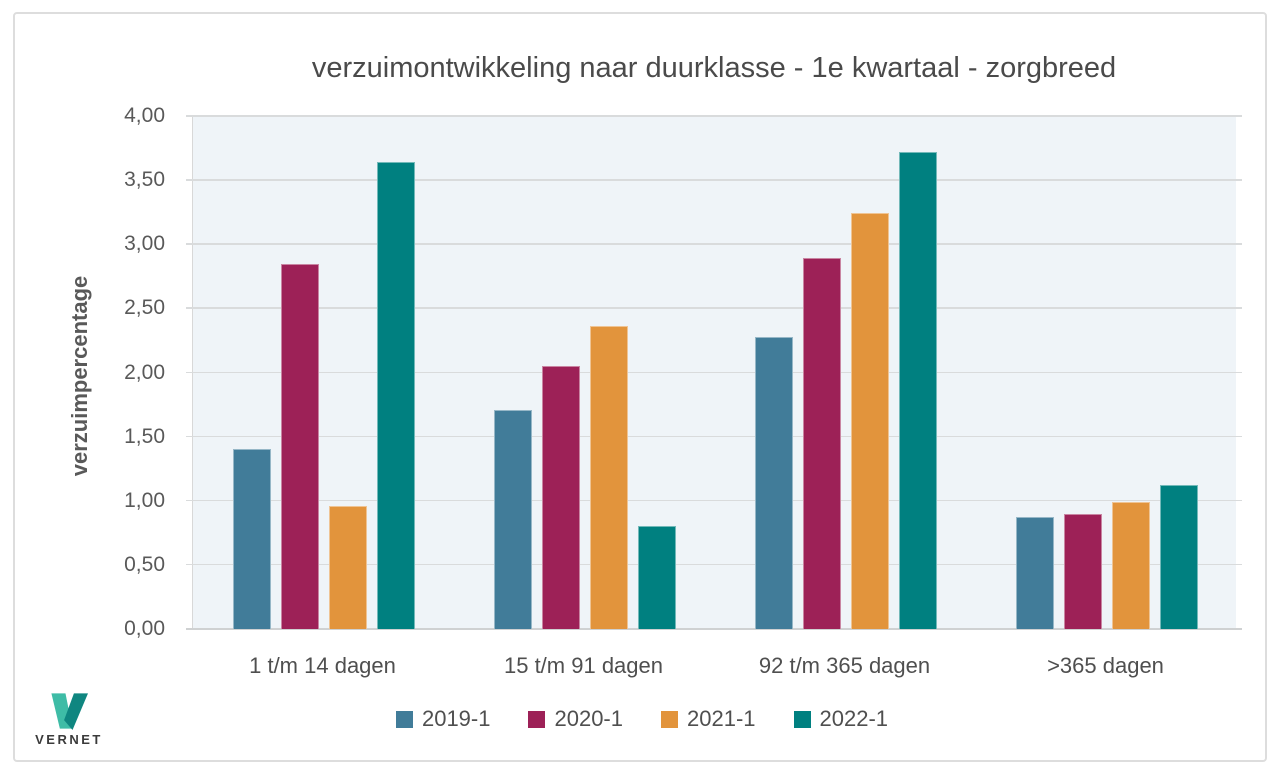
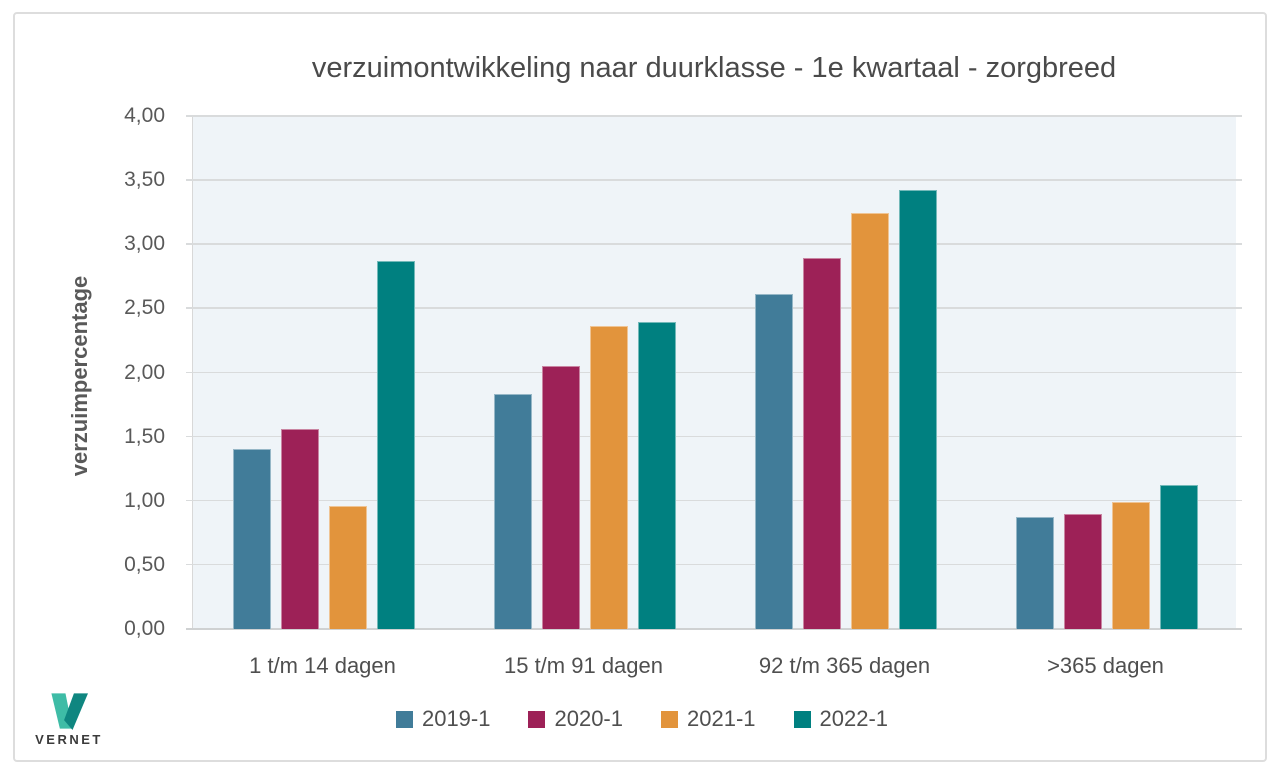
2020-1/1 t/m 14 dagen: 2,85 -> 1,56
2022-1/1 t/m 14 dagen: 3,64 -> 2,87
2019-1/15 t/m 91 dagen: 1,71 -> 1,83
2022-1/15 t/m 91 dagen: 0,80 -> 2,39
2019-1/92 t/m 365 dagen: 2,28 -> 2,61
2022-1/92 t/m 365 dagen: 3,72 -> 3,42
